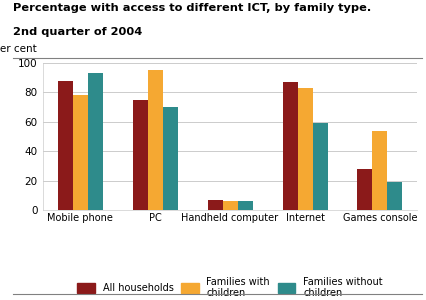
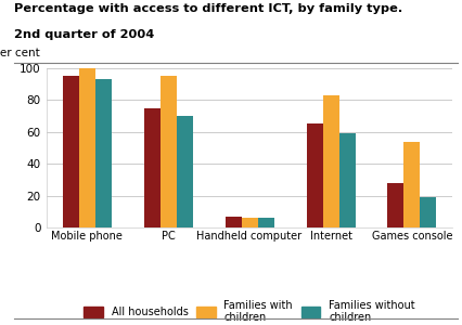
All households/Mobile phone: 88 -> 95
Families with children/Mobile phone: 78 -> 100
All households/Internet: 87 -> 65
